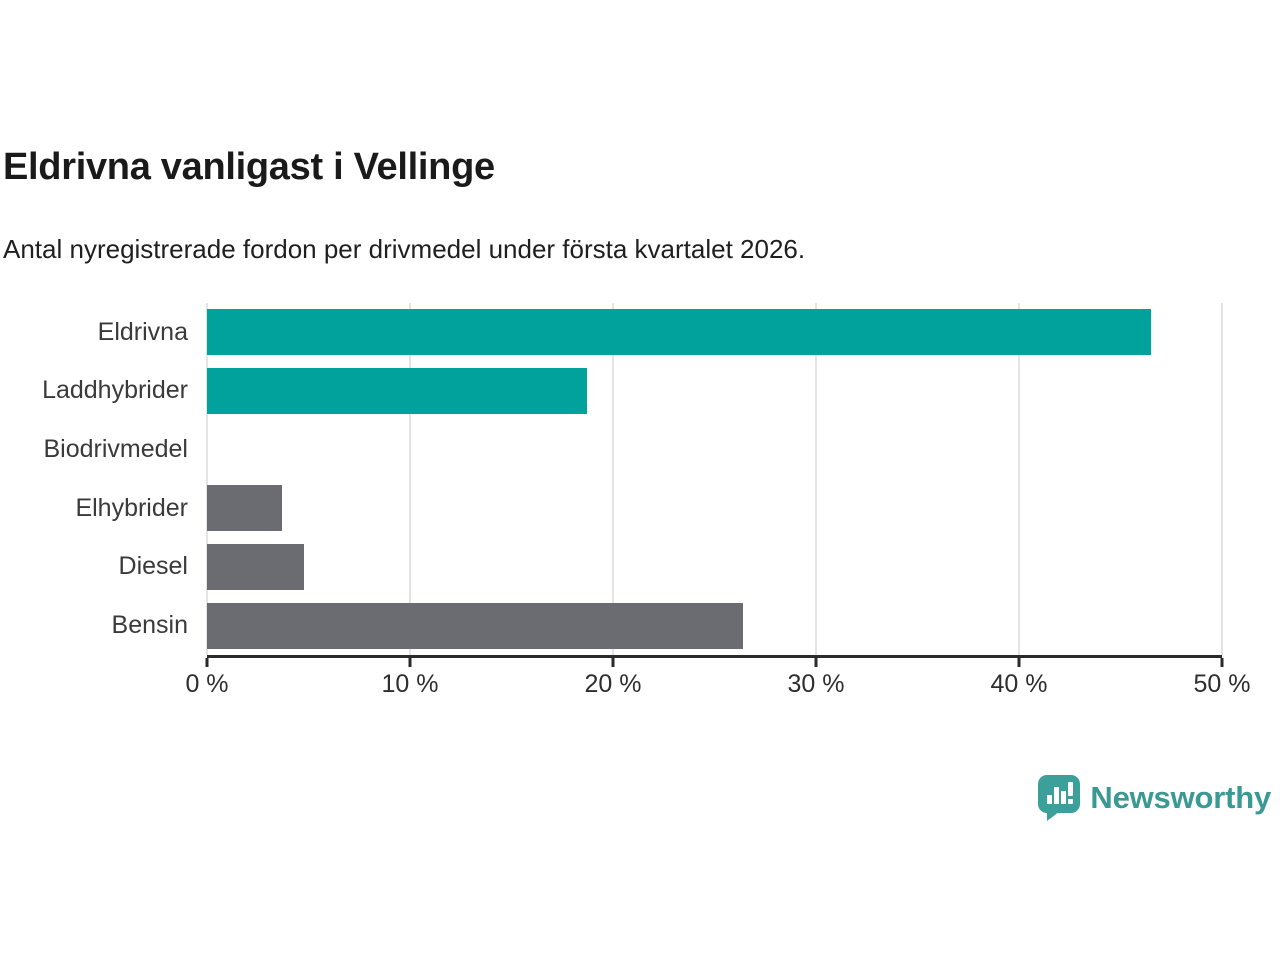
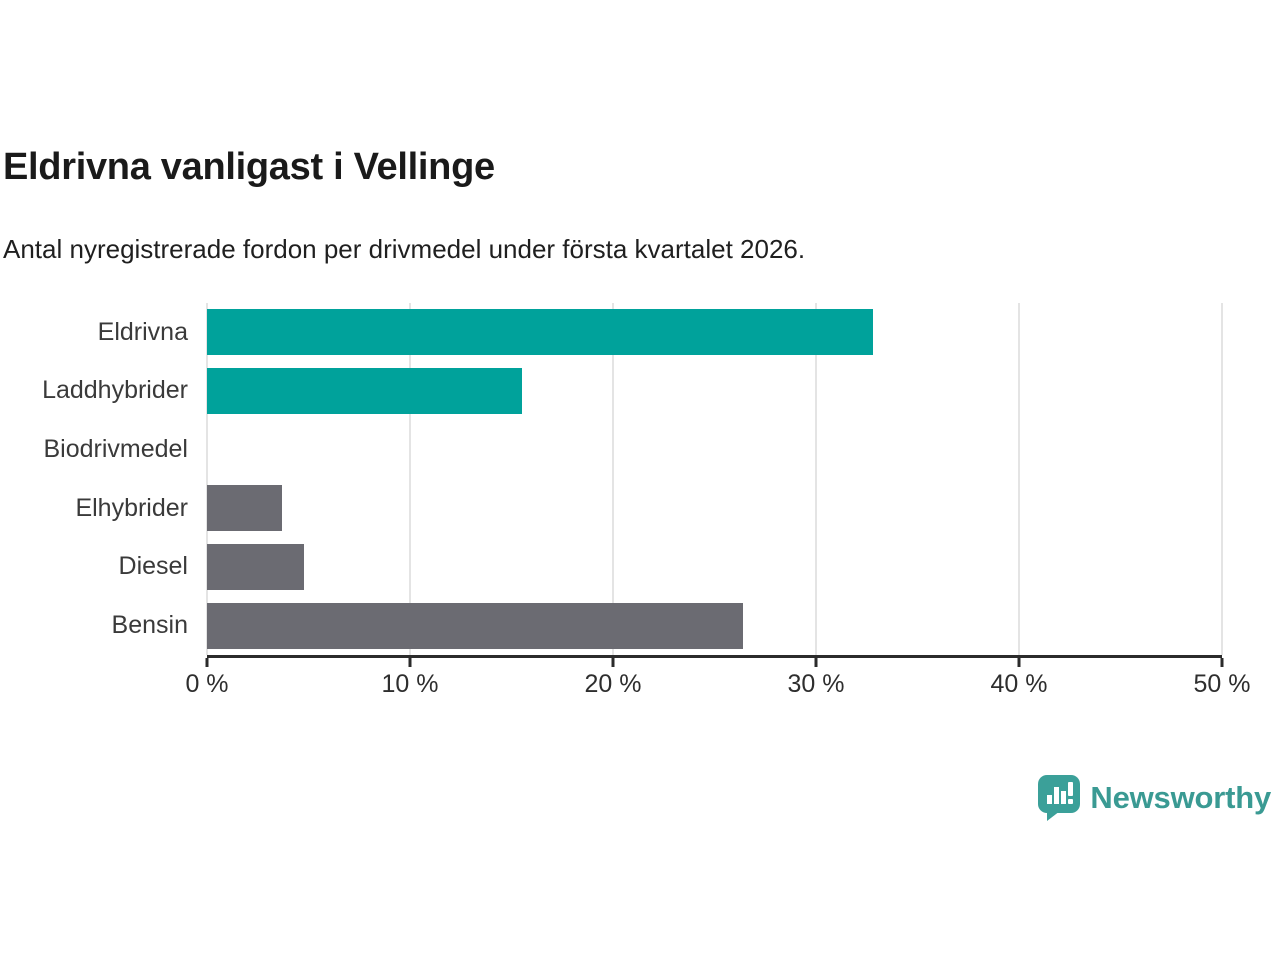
Eldrivna: 46.5% -> 32.8%
Laddhybrider: 18.7% -> 15.5%
